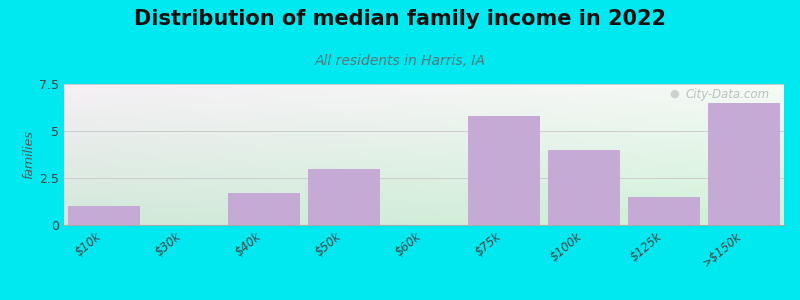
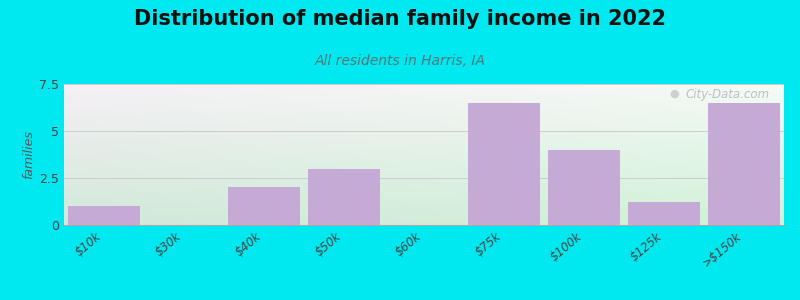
$40k: 1.7 -> 2.0
$75k: 5.8 -> 6.5
$125k: 1.5 -> 1.2
